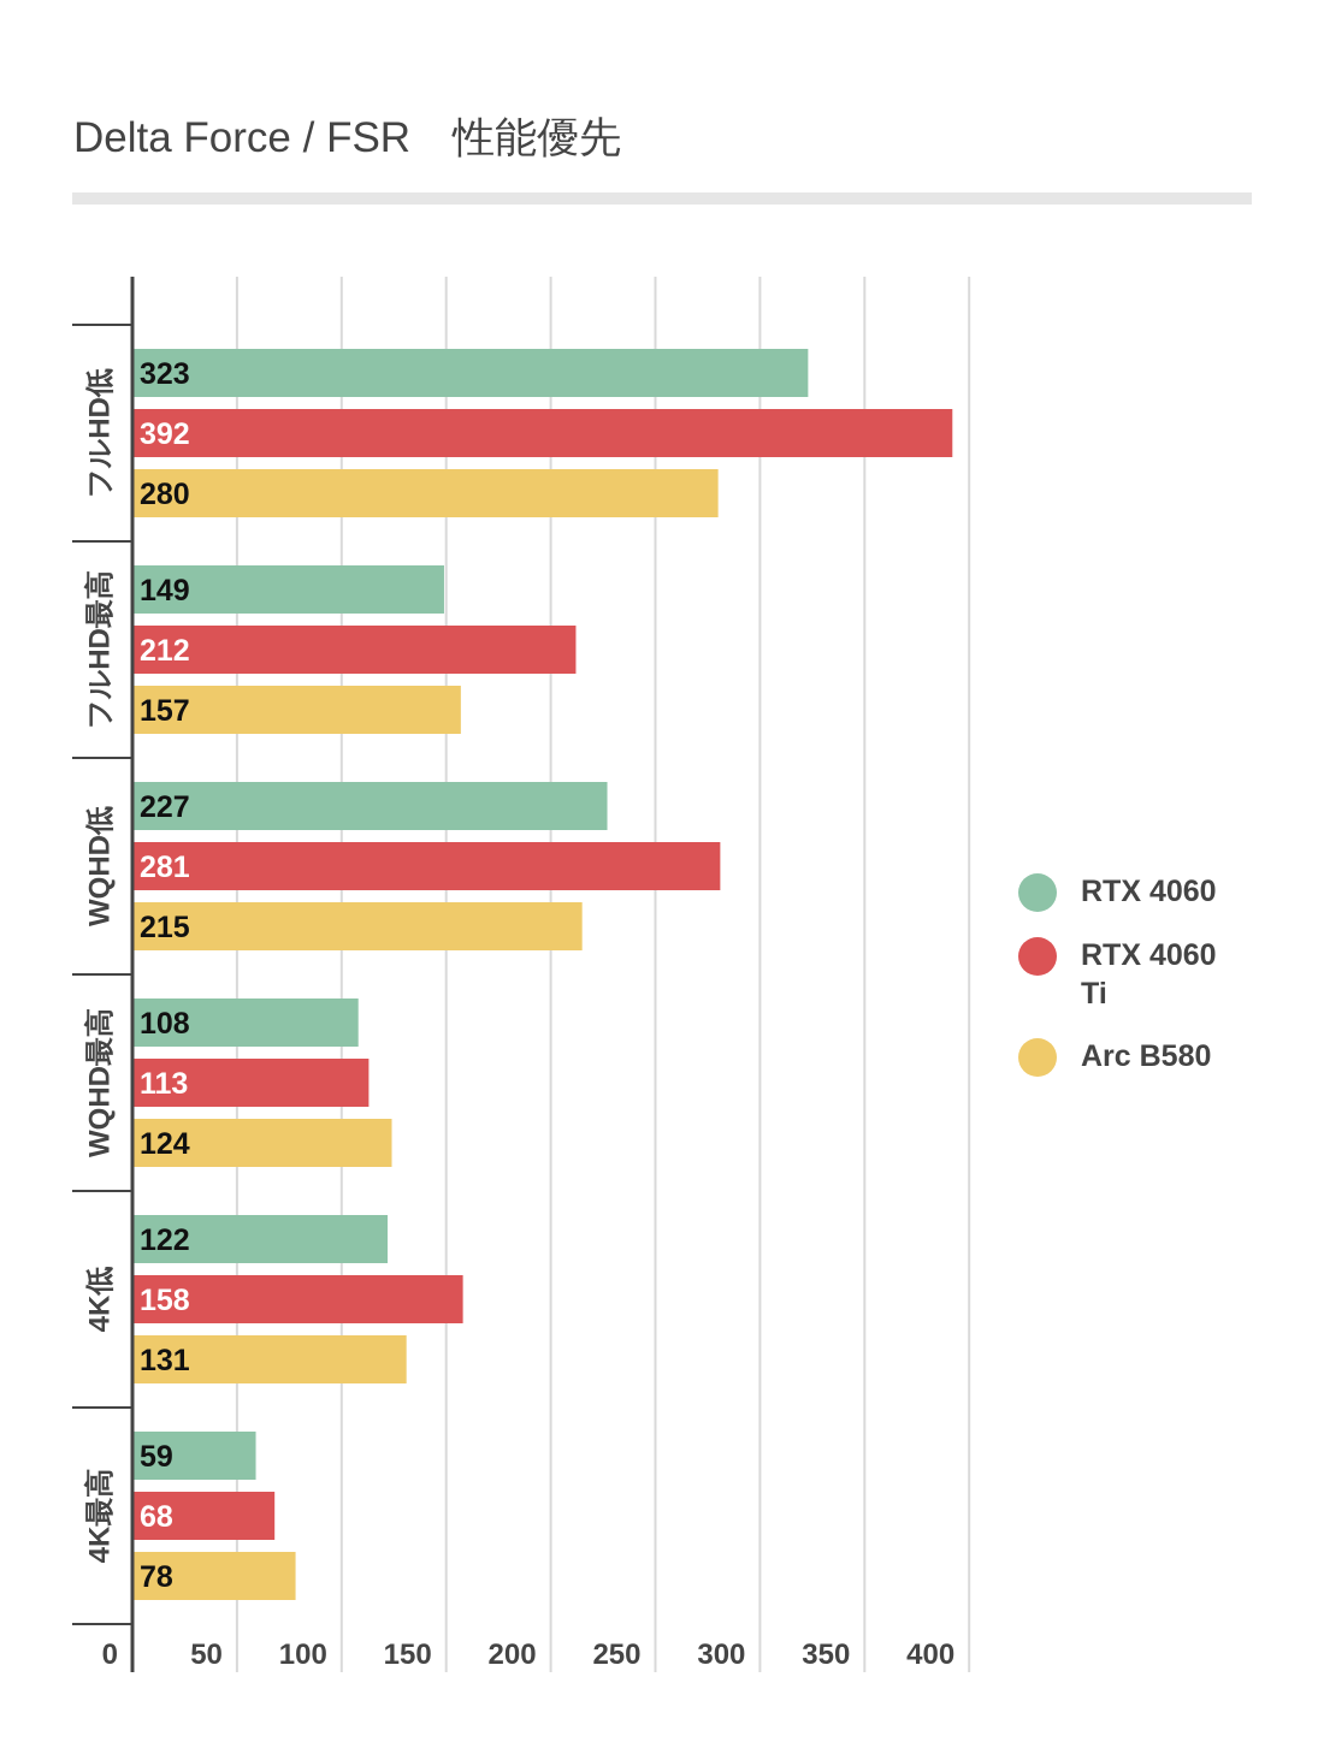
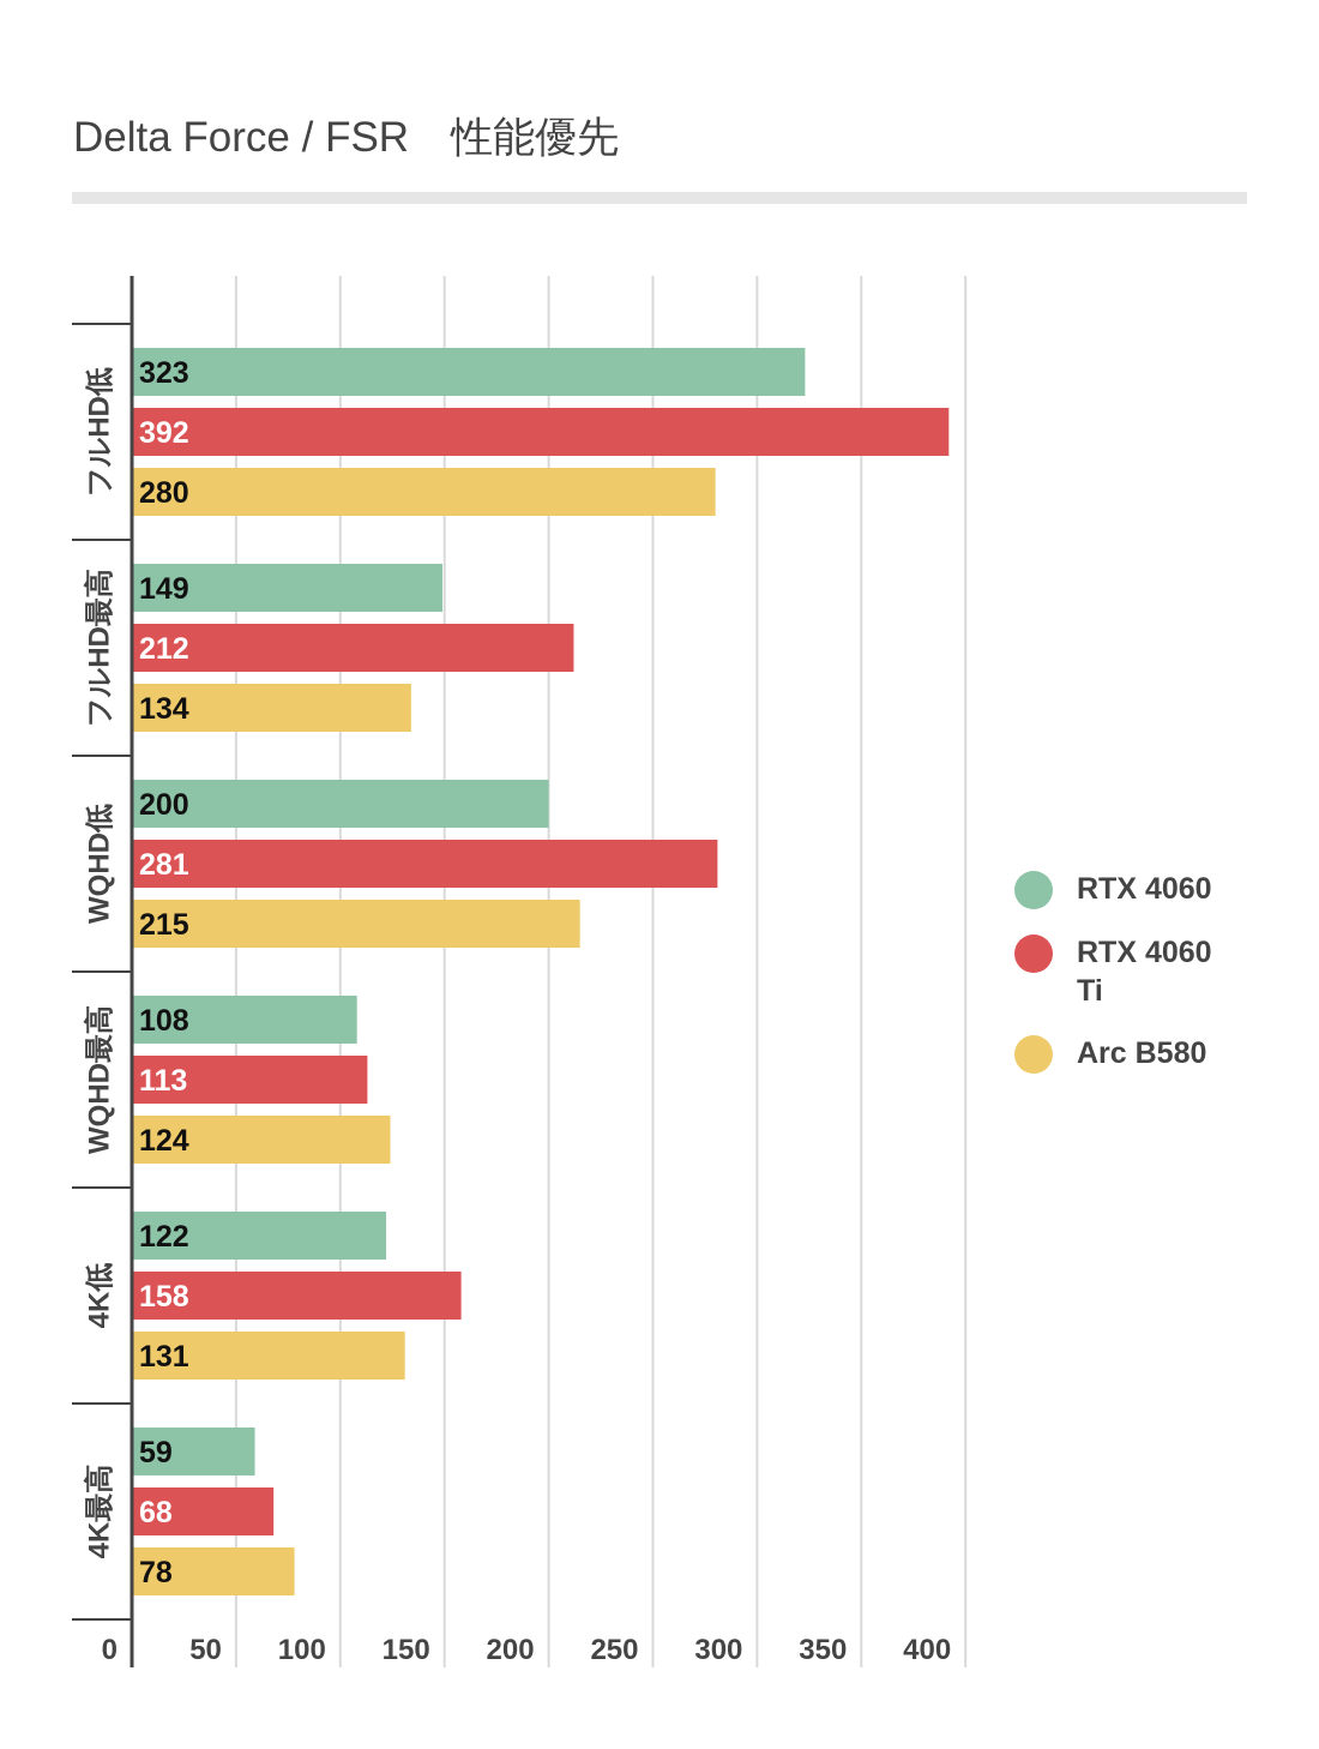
Arc B580/フルHD最高: 157 -> 134
RTX 4060/WQHD低: 227 -> 200
